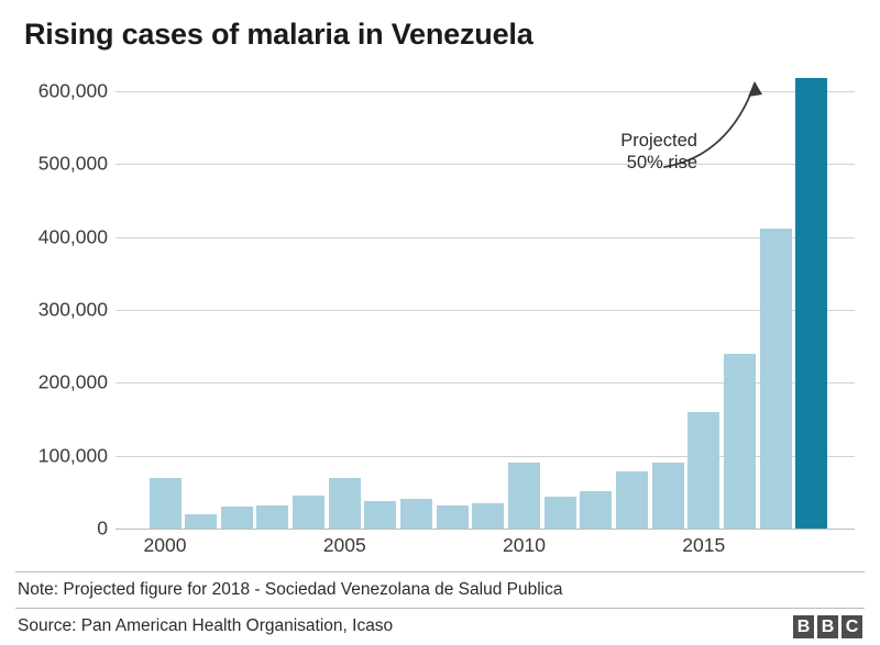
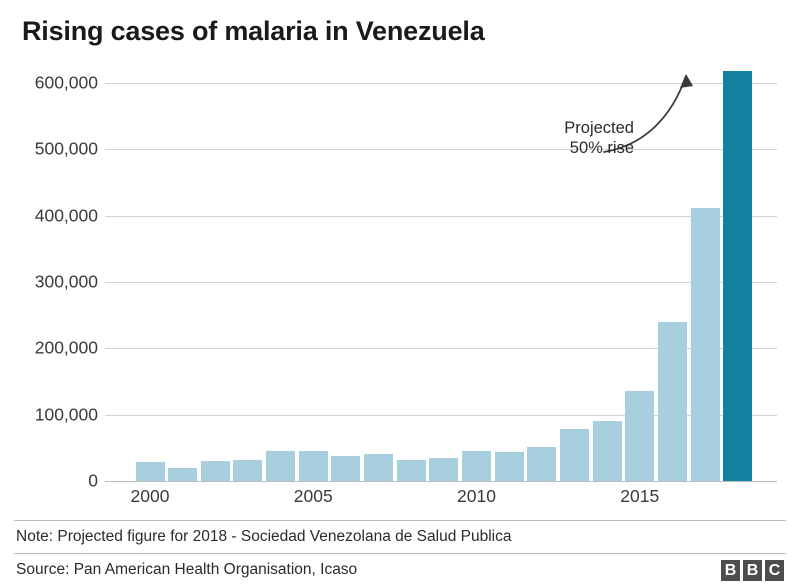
2000: 70000 -> 30000
2005: 70000 -> 40000
2010: 90000 -> 40000
2015: 160000 -> 140000
